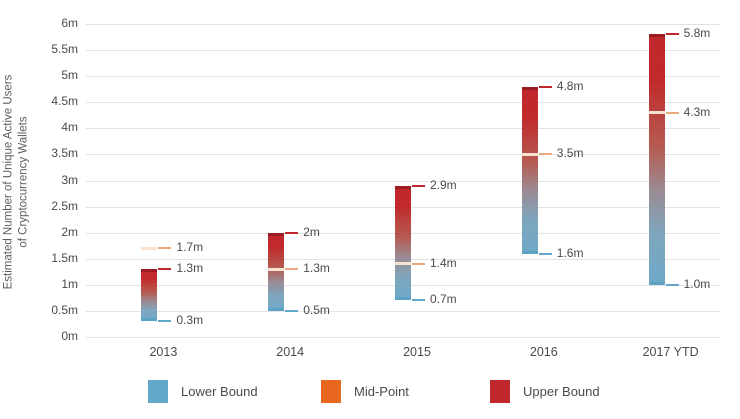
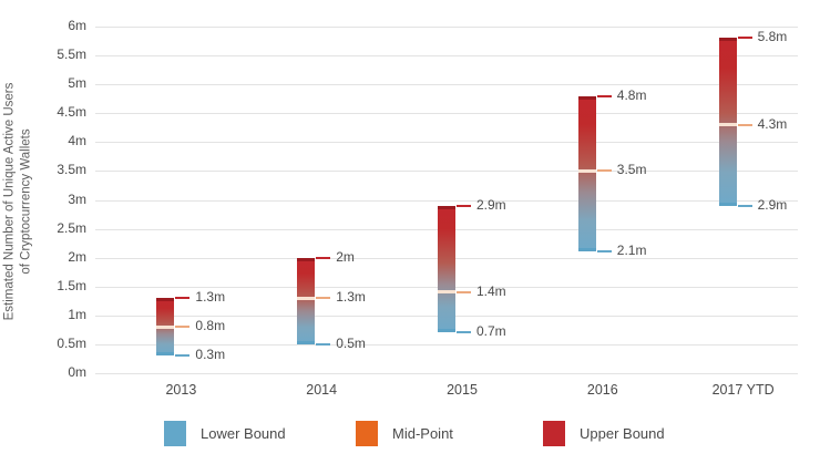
Mid-Point/2013: 1.7m -> 0.8m
Lower Bound/2016: 1.6m -> 2.1m
Lower Bound/2017 YTD: 1.0m -> 2.9m
